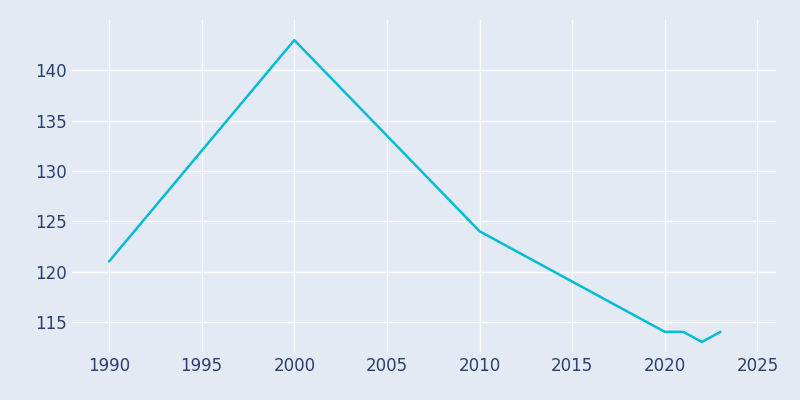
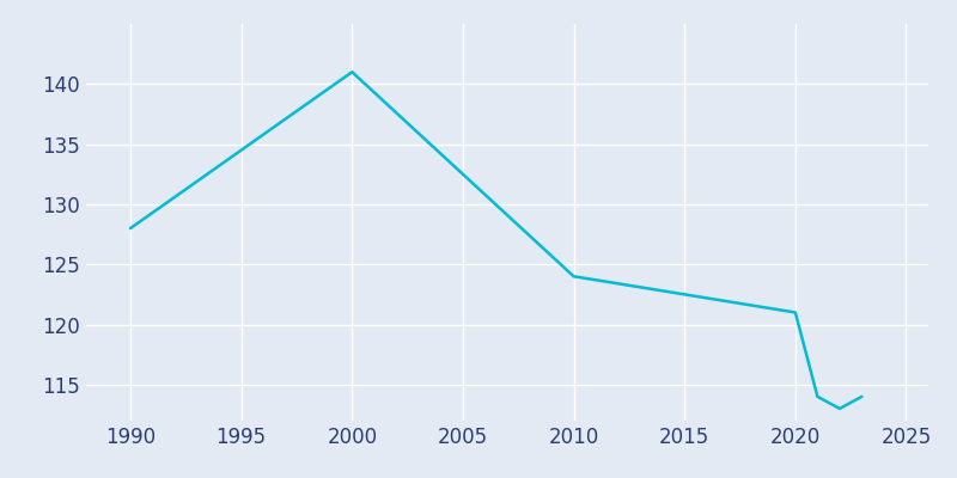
1990: 121 -> 128
2000: 143 -> 141
2020: 114 -> 121
